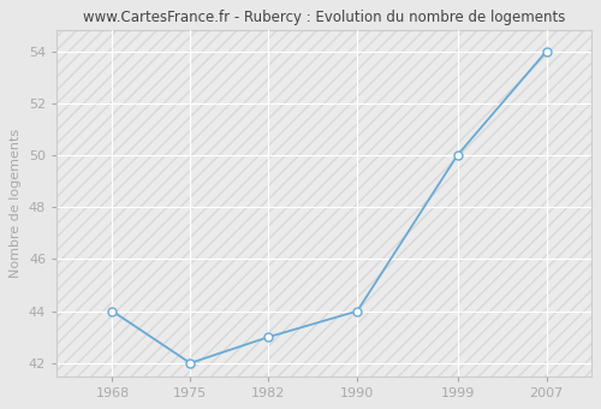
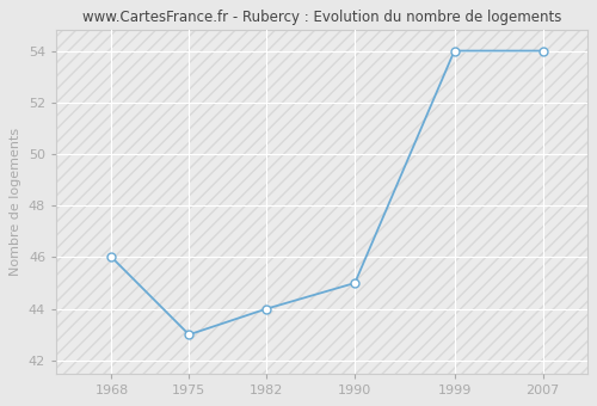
1968: 44 -> 46
1975: 42 -> 43
1982: 43 -> 44
1990: 44 -> 45
1999: 50 -> 54
